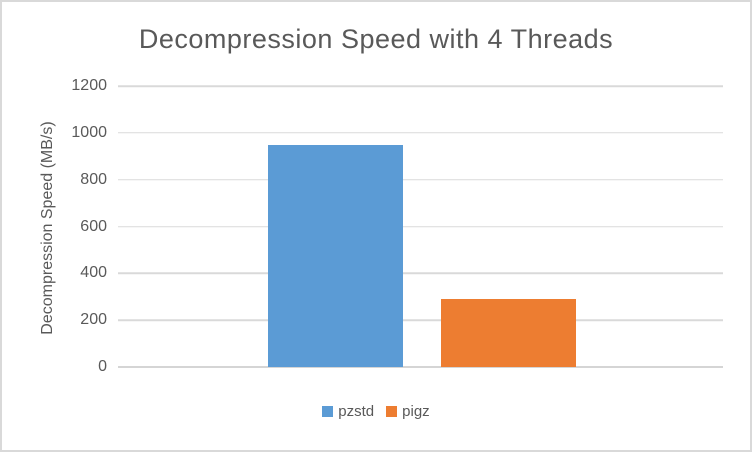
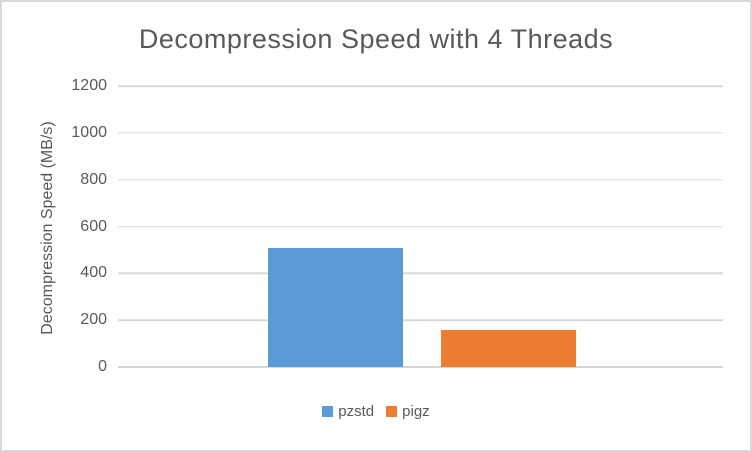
pzstd: 950 -> 510
pigz: 290 -> 160
